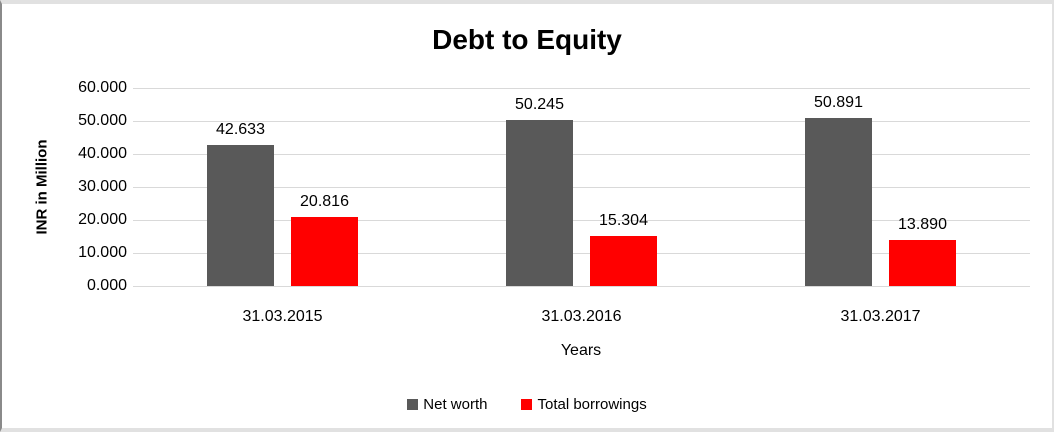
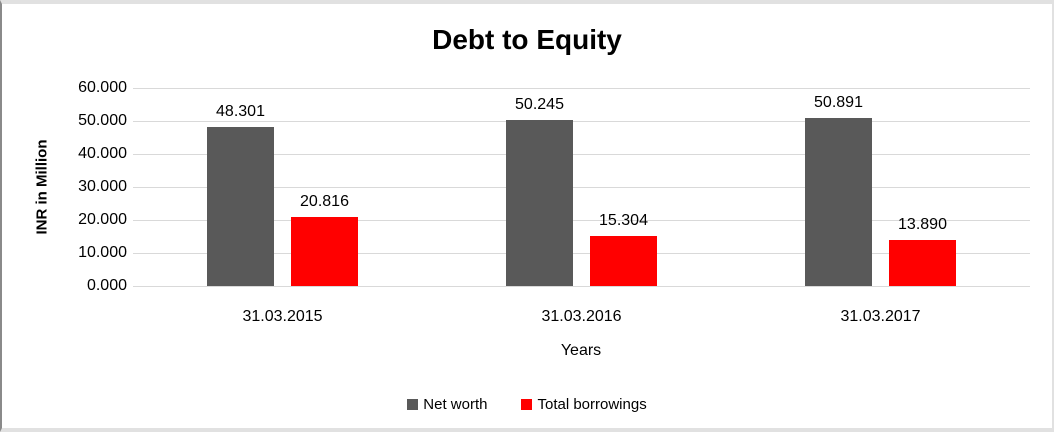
Net worth/31.03.2015: 42.633 -> 48.301
